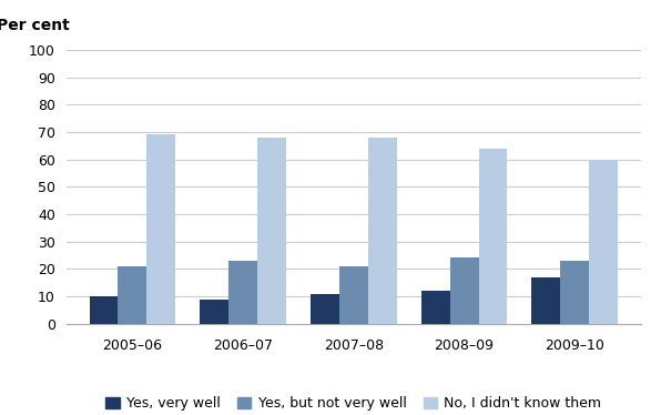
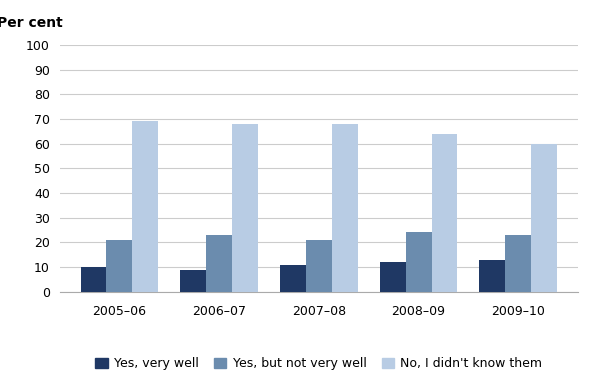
Yes, very well/2009–10: 17 -> 13
